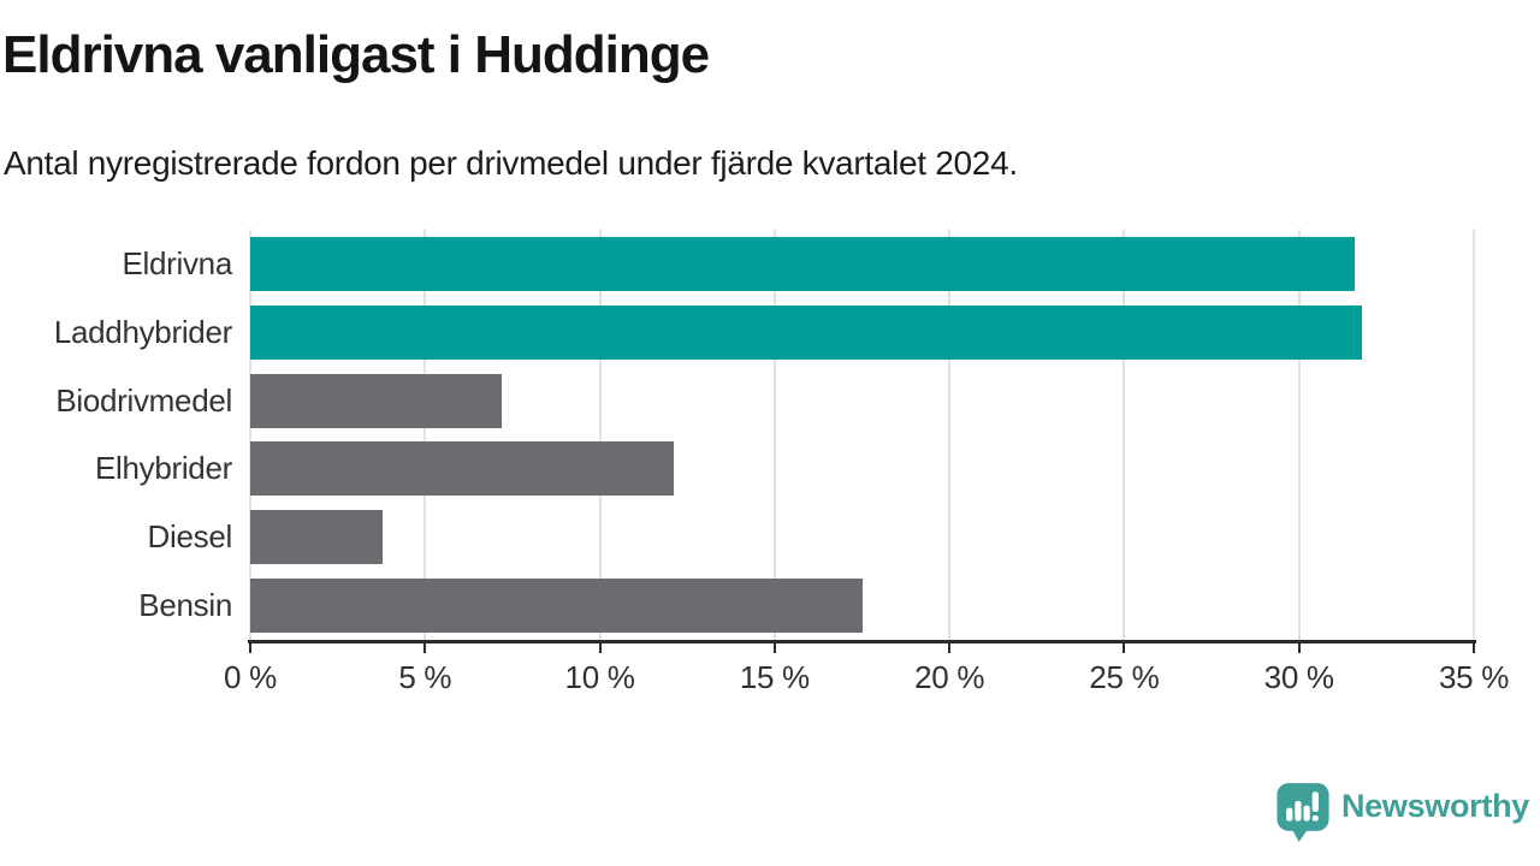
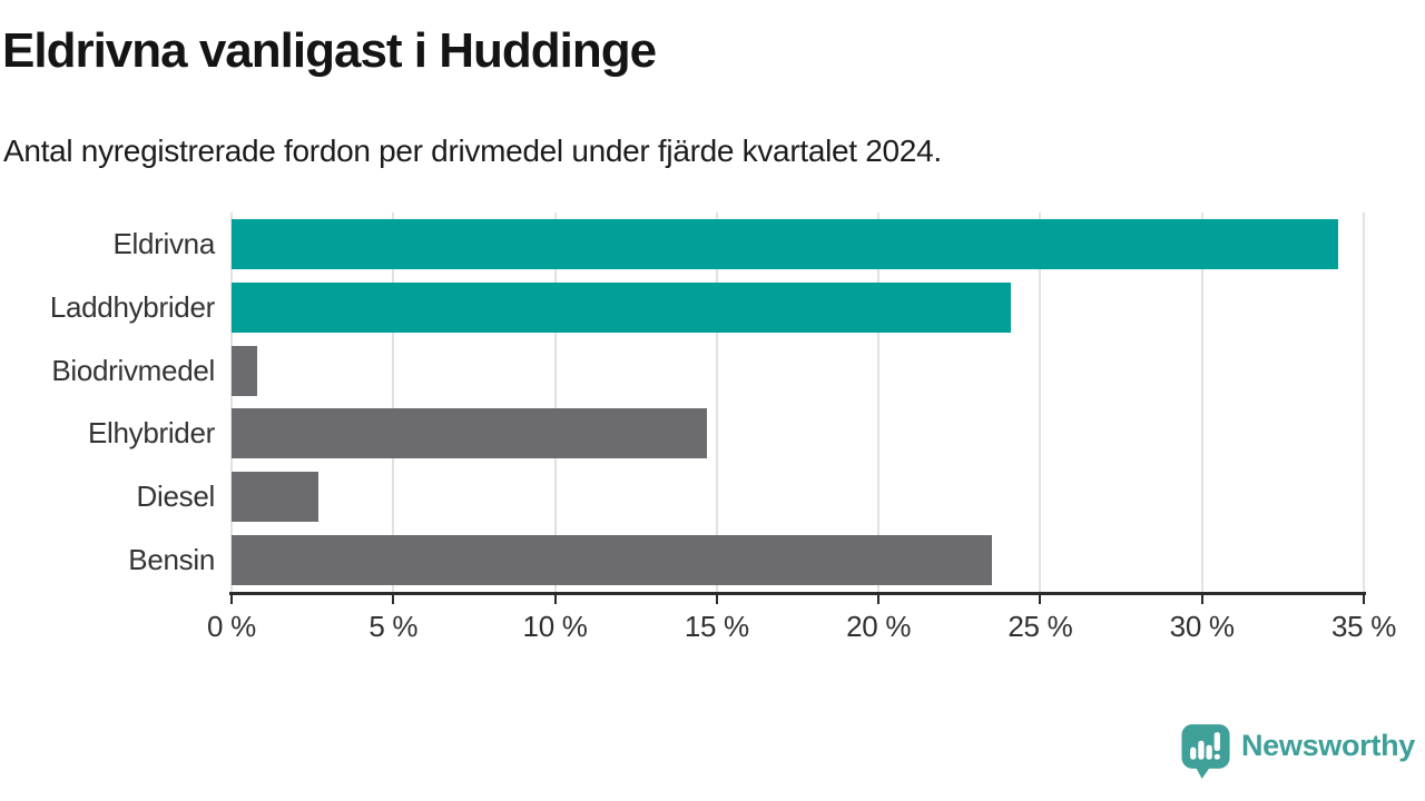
Eldrivna: 31.6% -> 34.2%
Laddhybrider: 31.8% -> 24.1%
Biodrivmedel: 7.2% -> 0.8%
Elhybrider: 12.1% -> 14.7%
Diesel: 3.8% -> 2.7%
Bensin: 17.5% -> 23.5%
